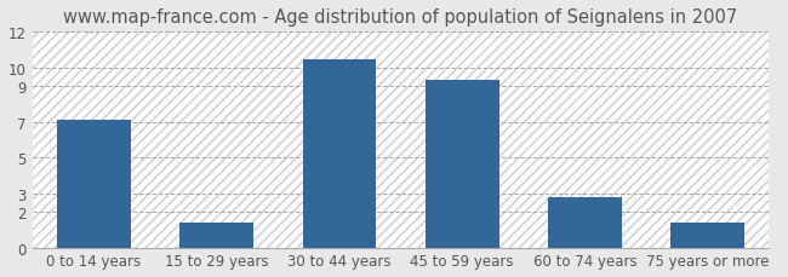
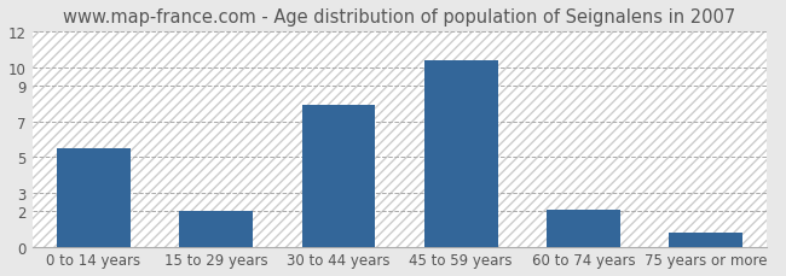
0 to 14 years: 7.1 -> 5.5
15 to 29 years: 1.4 -> 2.0
30 to 44 years: 10.5 -> 7.9
45 to 59 years: 9.3 -> 10.4
60 to 74 years: 2.8 -> 2.1
75 years or more: 1.4 -> 0.8
